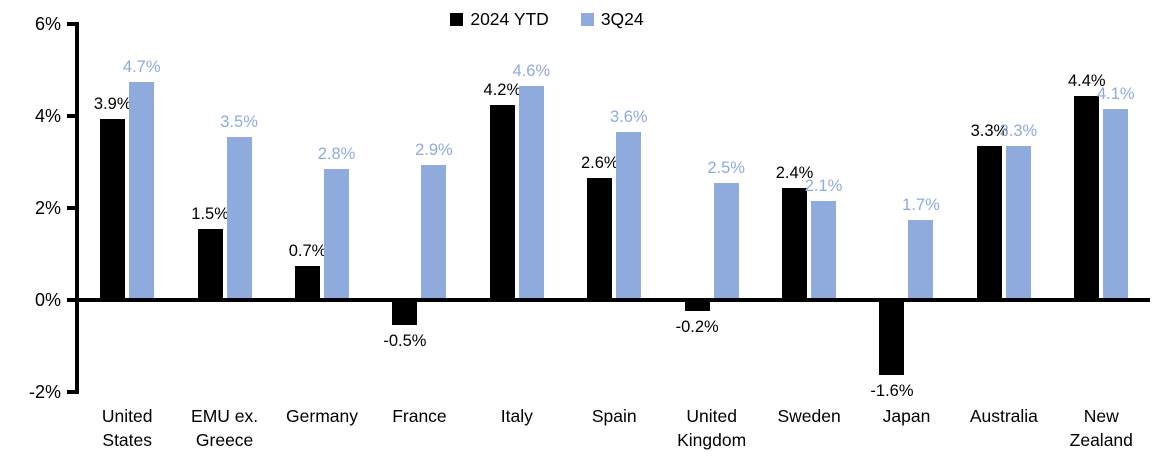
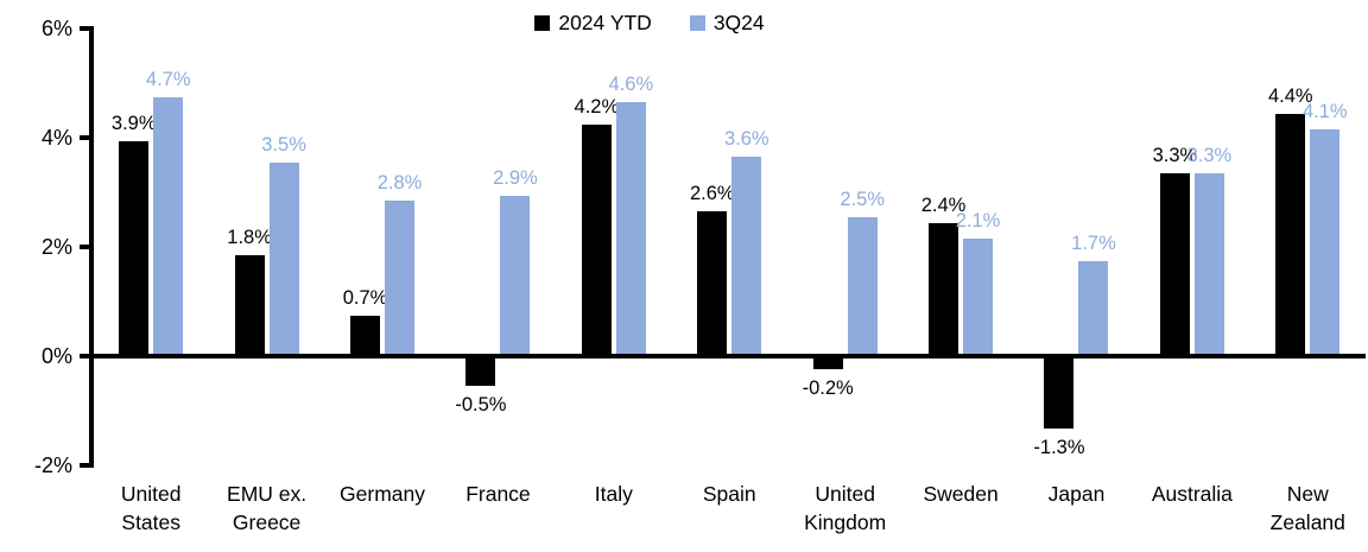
2024 YTD/EMU ex. Greece: 1.5% -> 1.8%
2024 YTD/Japan: -1.6% -> -1.3%
